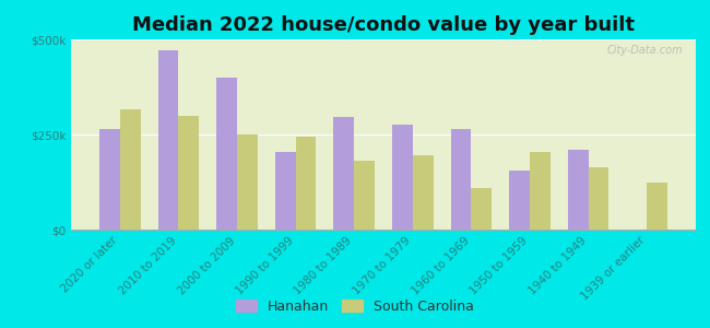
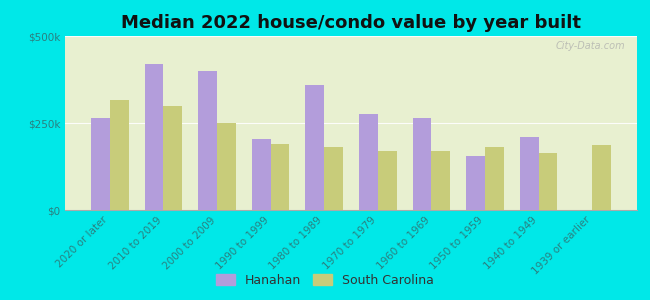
Hanahan/2010 to 2019: $470k -> $420k
South Carolina/1990 to 1999: $245k -> $190k
Hanahan/1980 to 1989: $295k -> $360k
South Carolina/1970 to 1979: $195k -> $170k
South Carolina/1960 to 1969: $110k -> $170k
South Carolina/1950 to 1959: $205k -> $182k
South Carolina/1939 or earlier: $125k -> $188k
